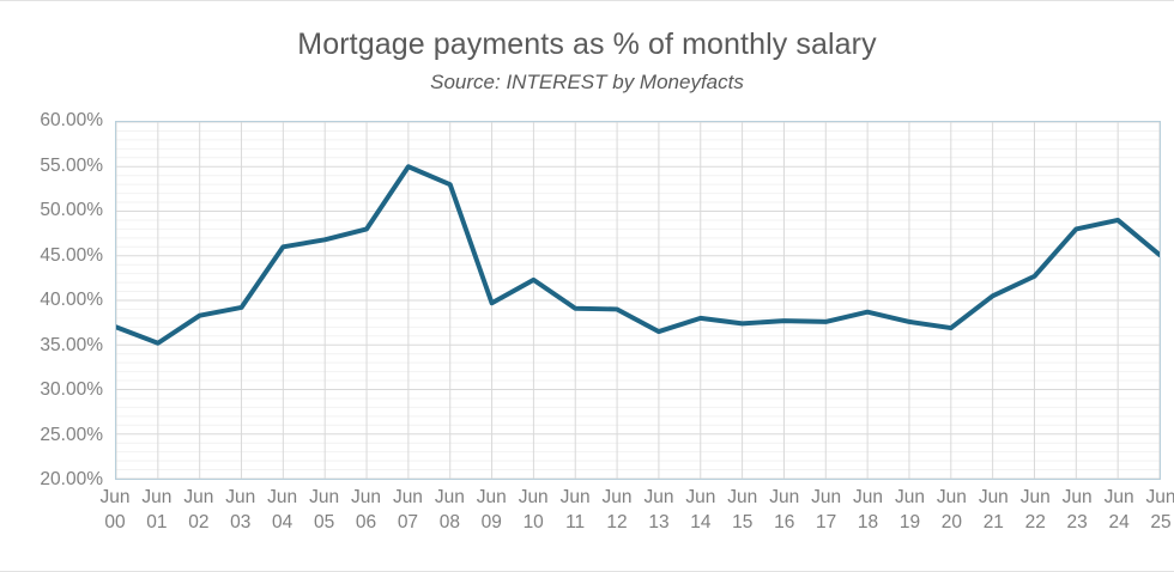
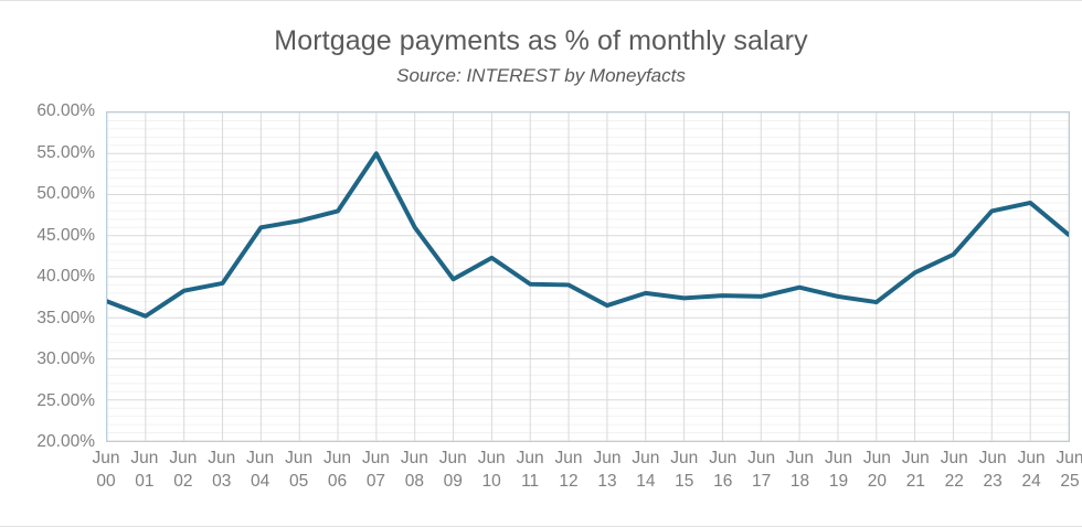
Jun 08: 53% -> 46%
